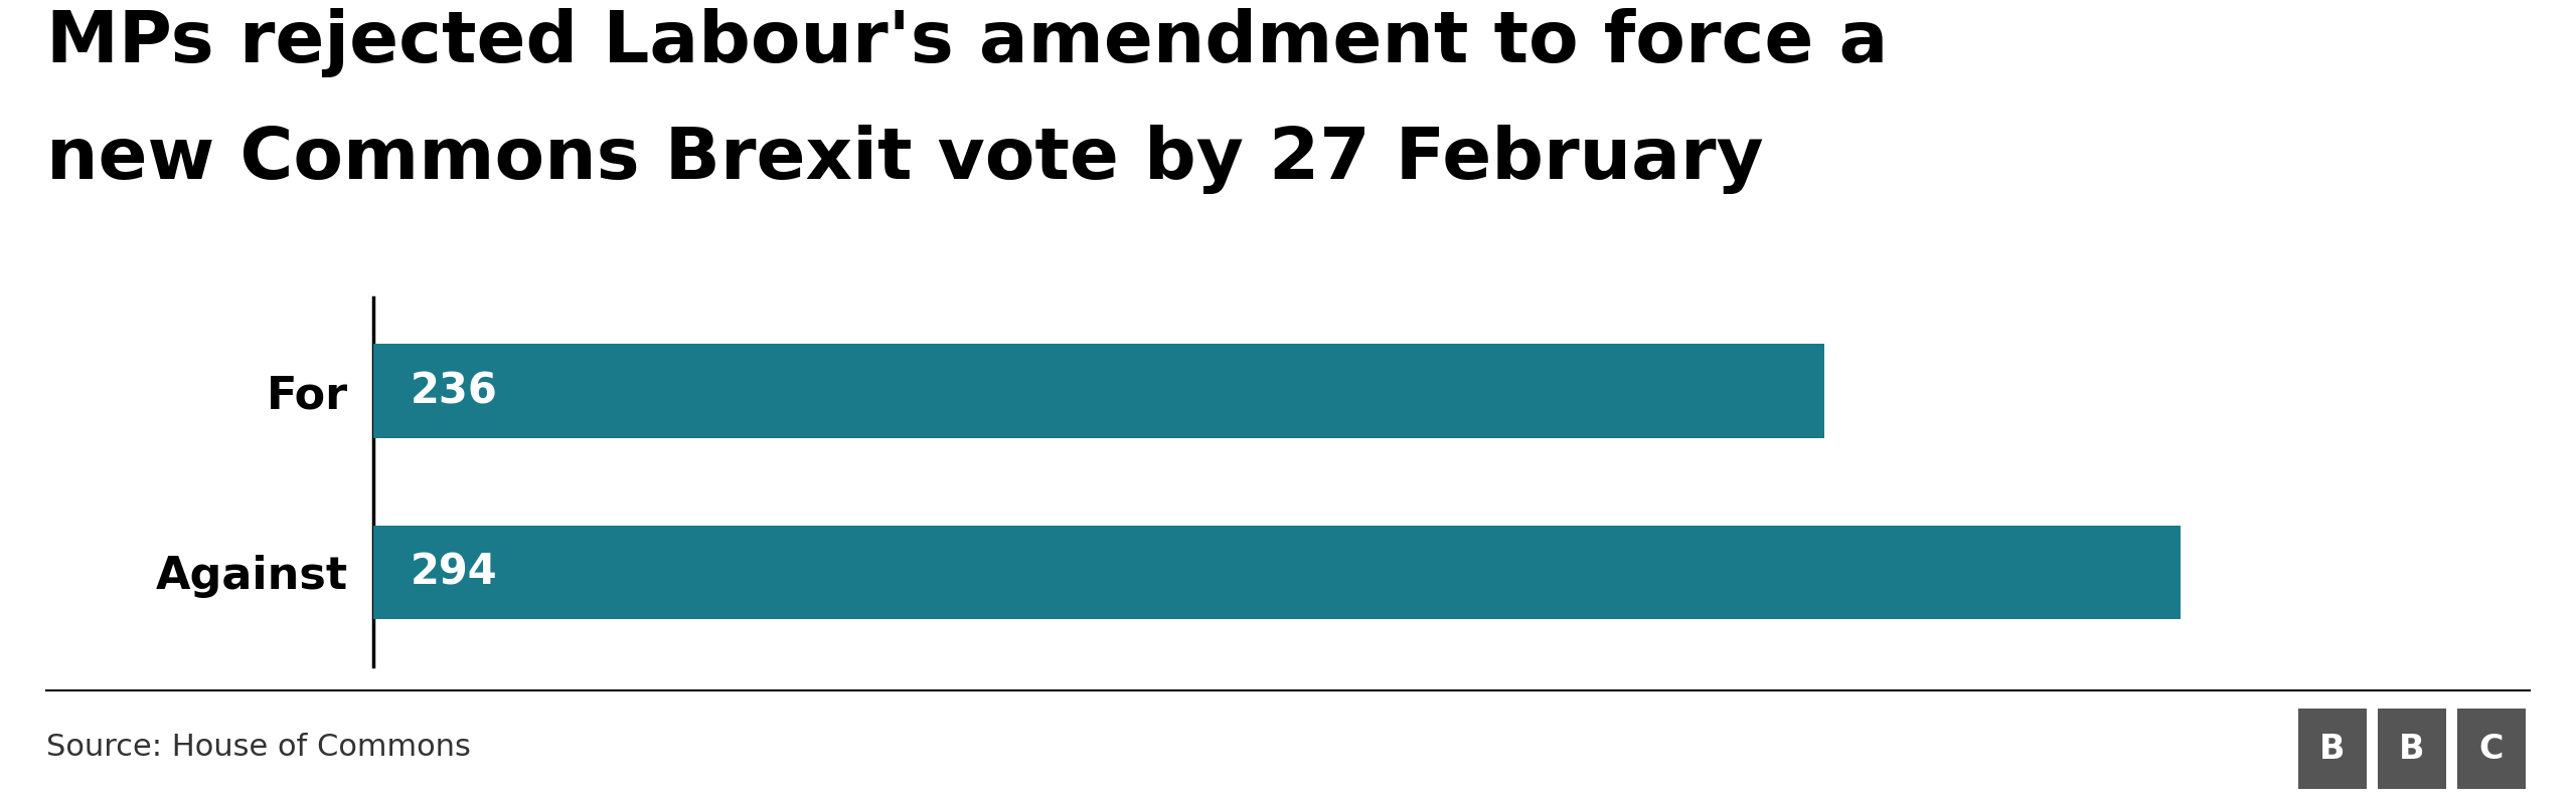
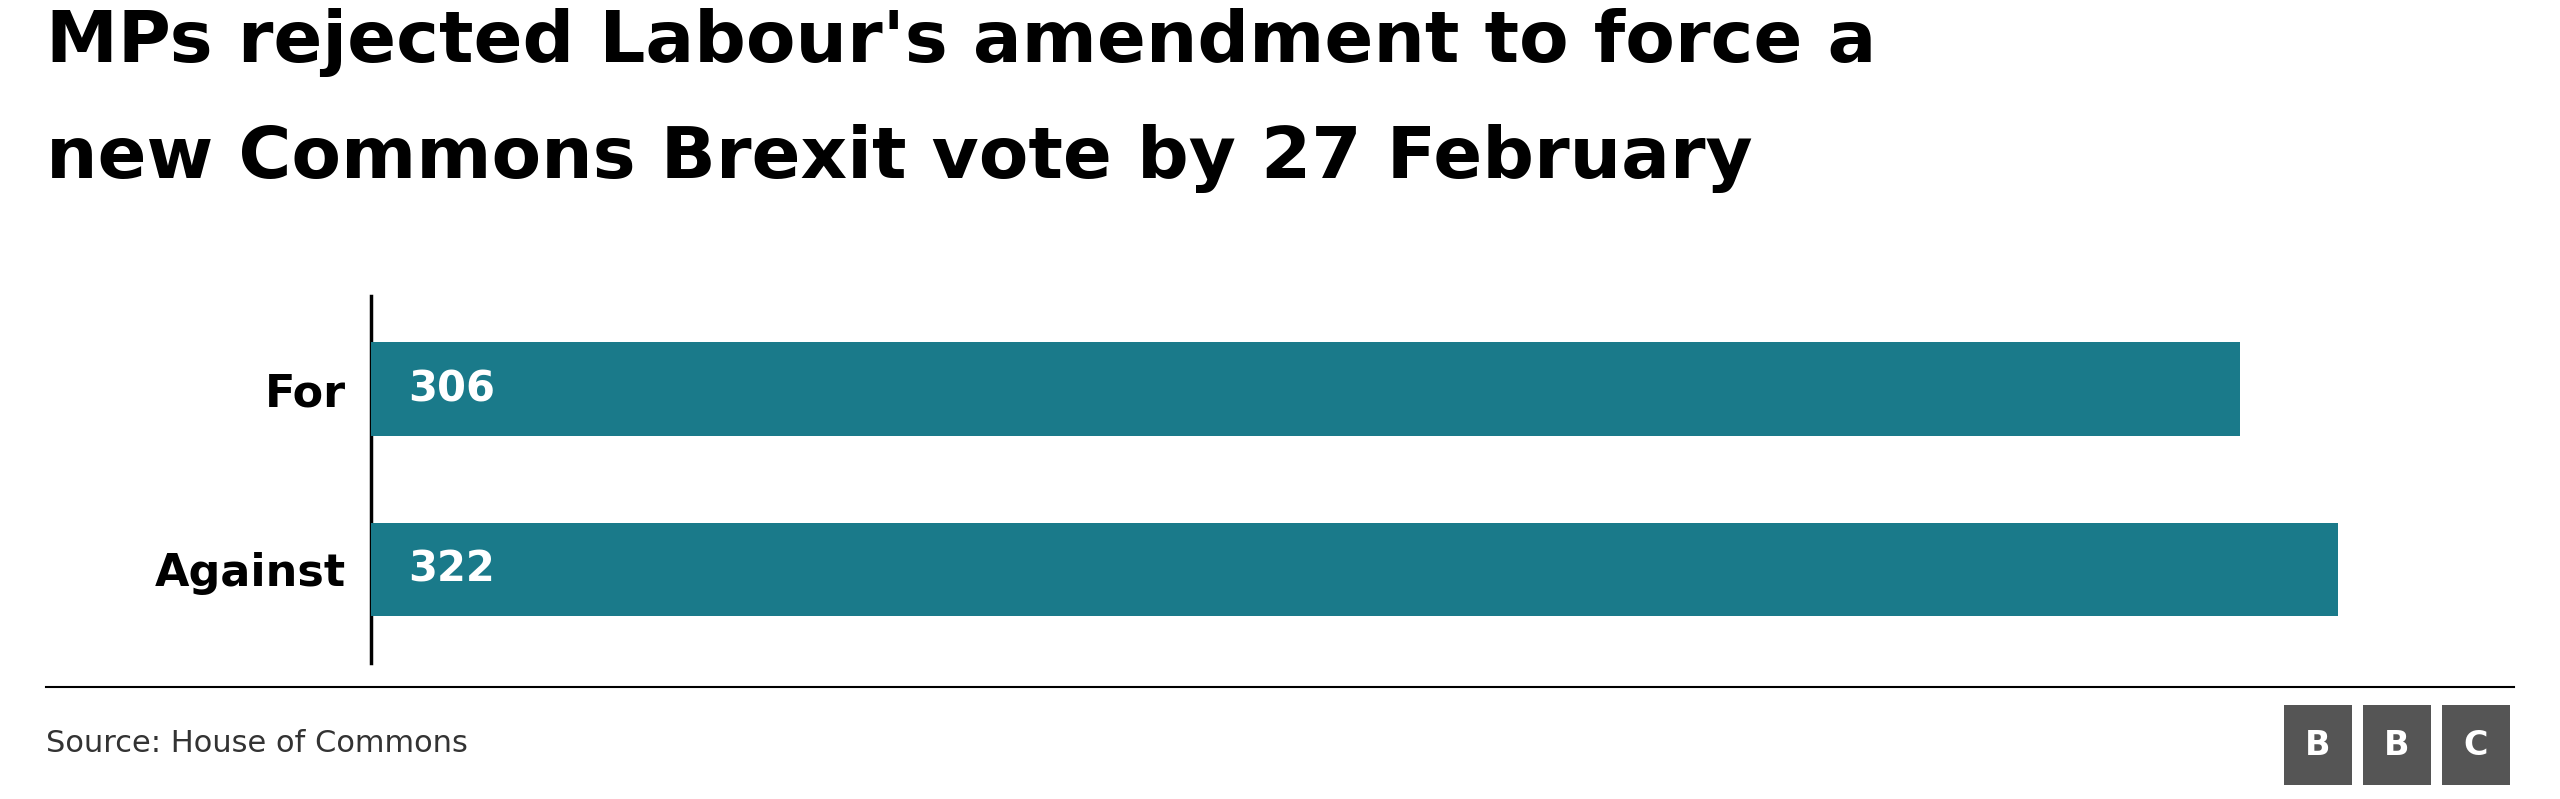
For: 236 -> 306
Against: 294 -> 322
